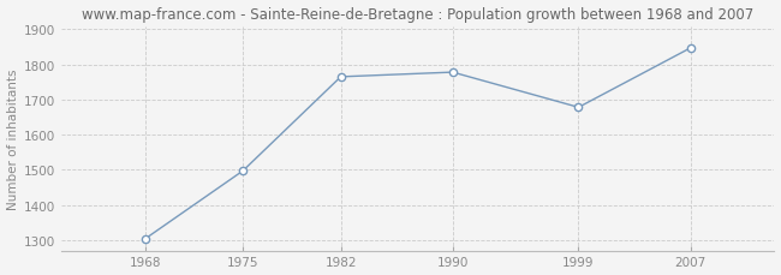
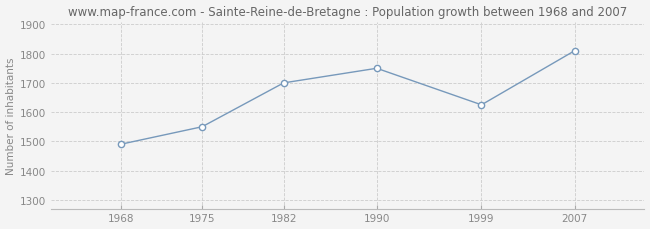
1968: 1303 -> 1490
1975: 1497 -> 1550
1982: 1765 -> 1700
1990: 1778 -> 1750
1999: 1678 -> 1625
2007: 1847 -> 1810
